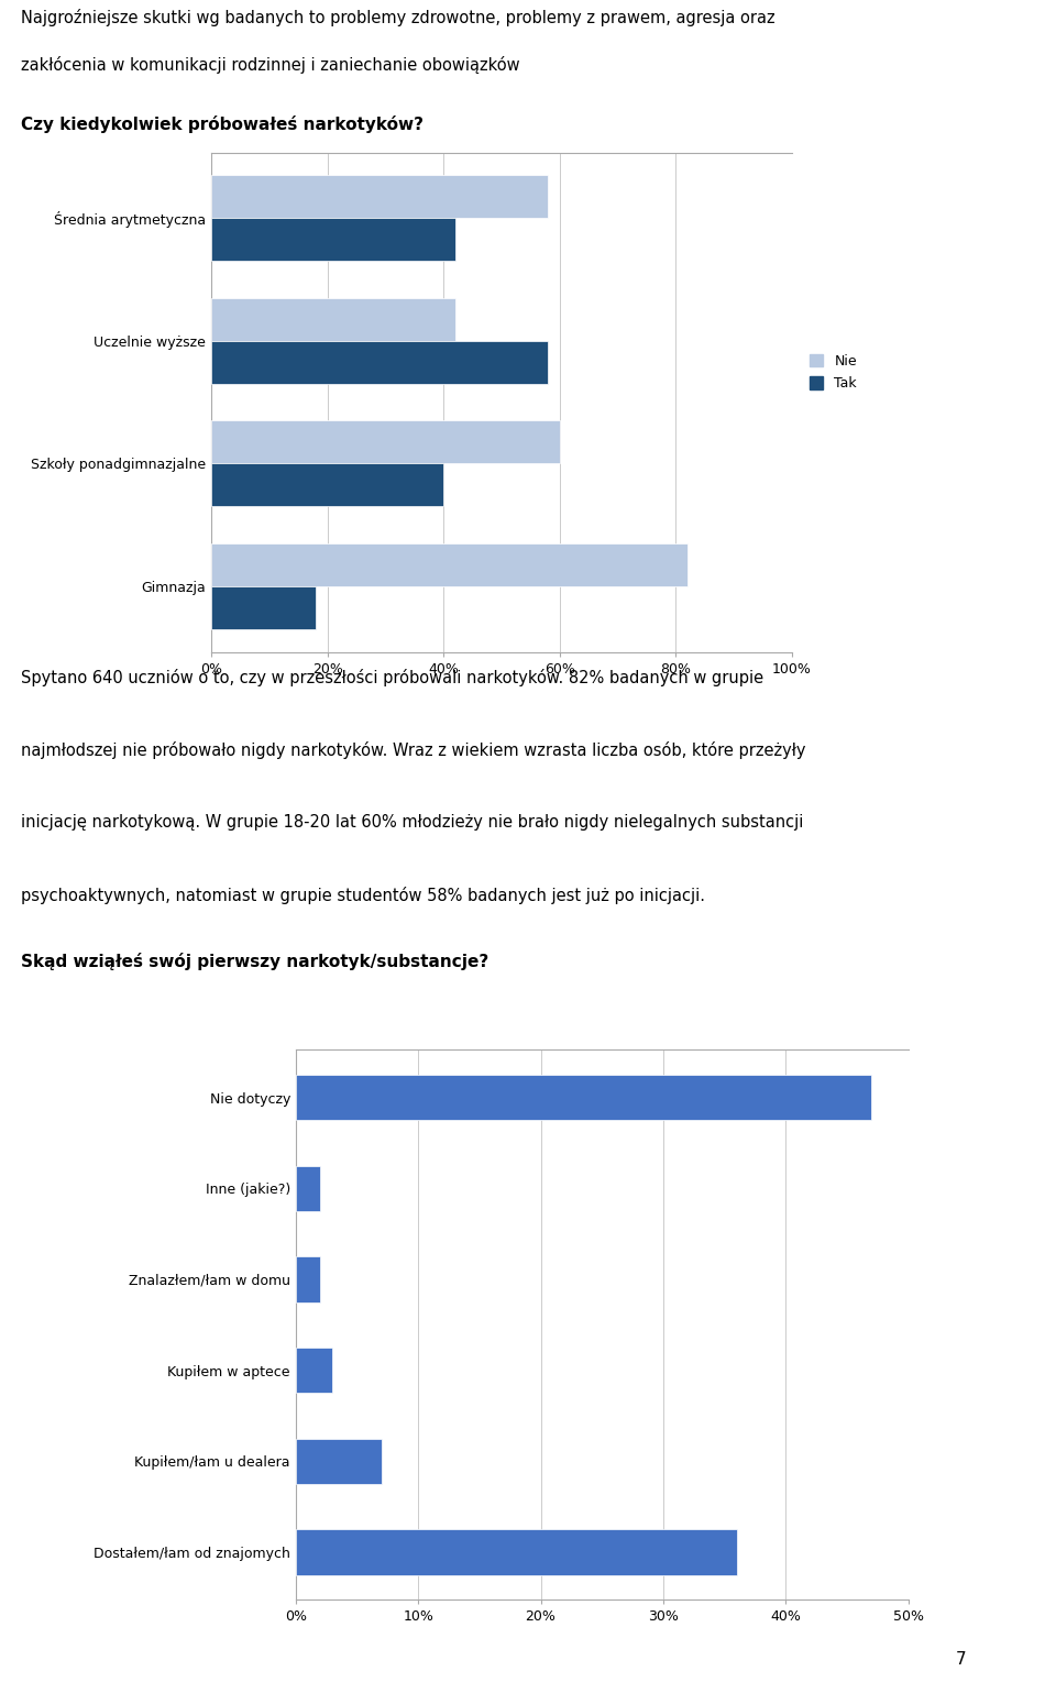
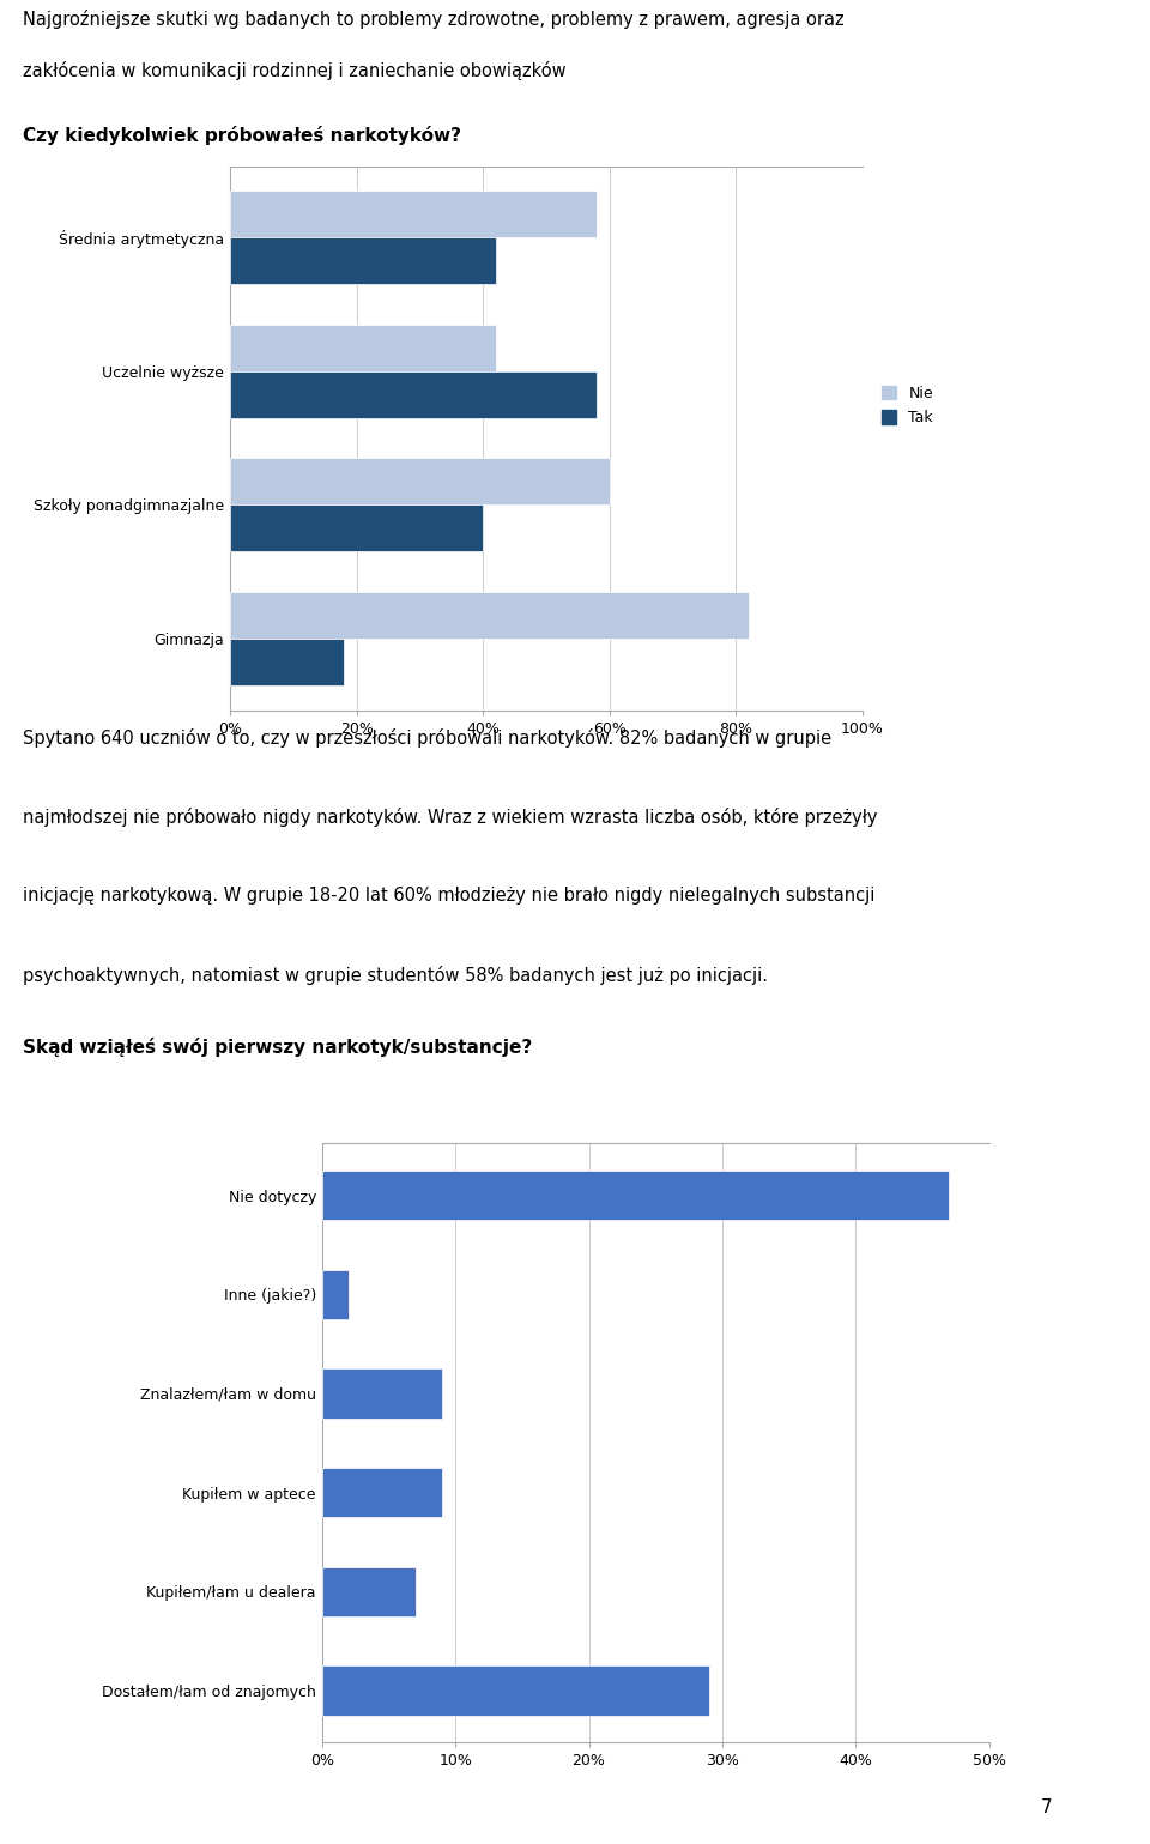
Znalazłem/łam w domu: 2% -> 9%
Kupiłem w aptece: 3% -> 9%
Dostałem/łam od znajomych: 36% -> 29%
